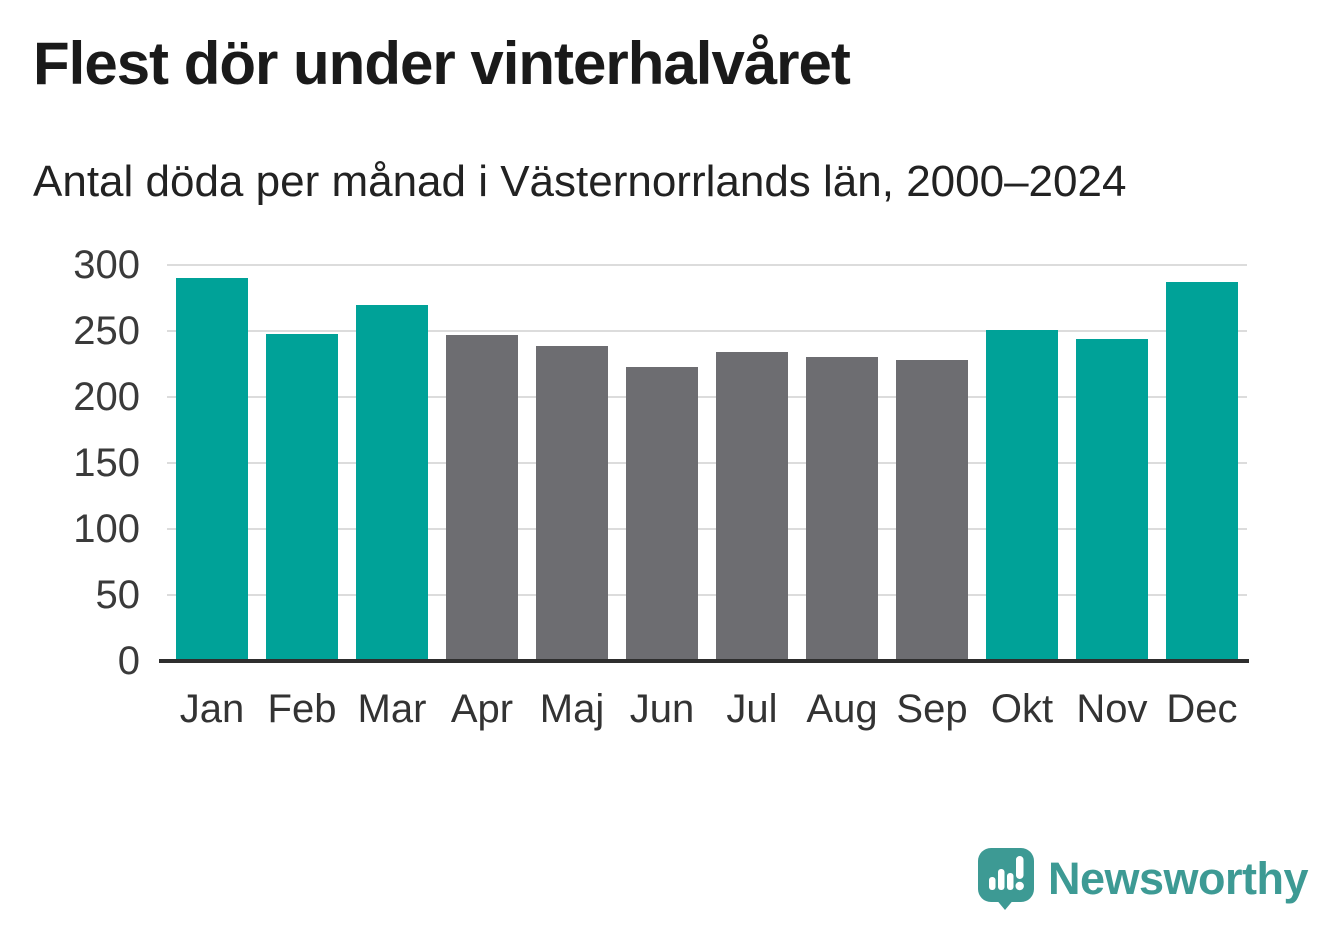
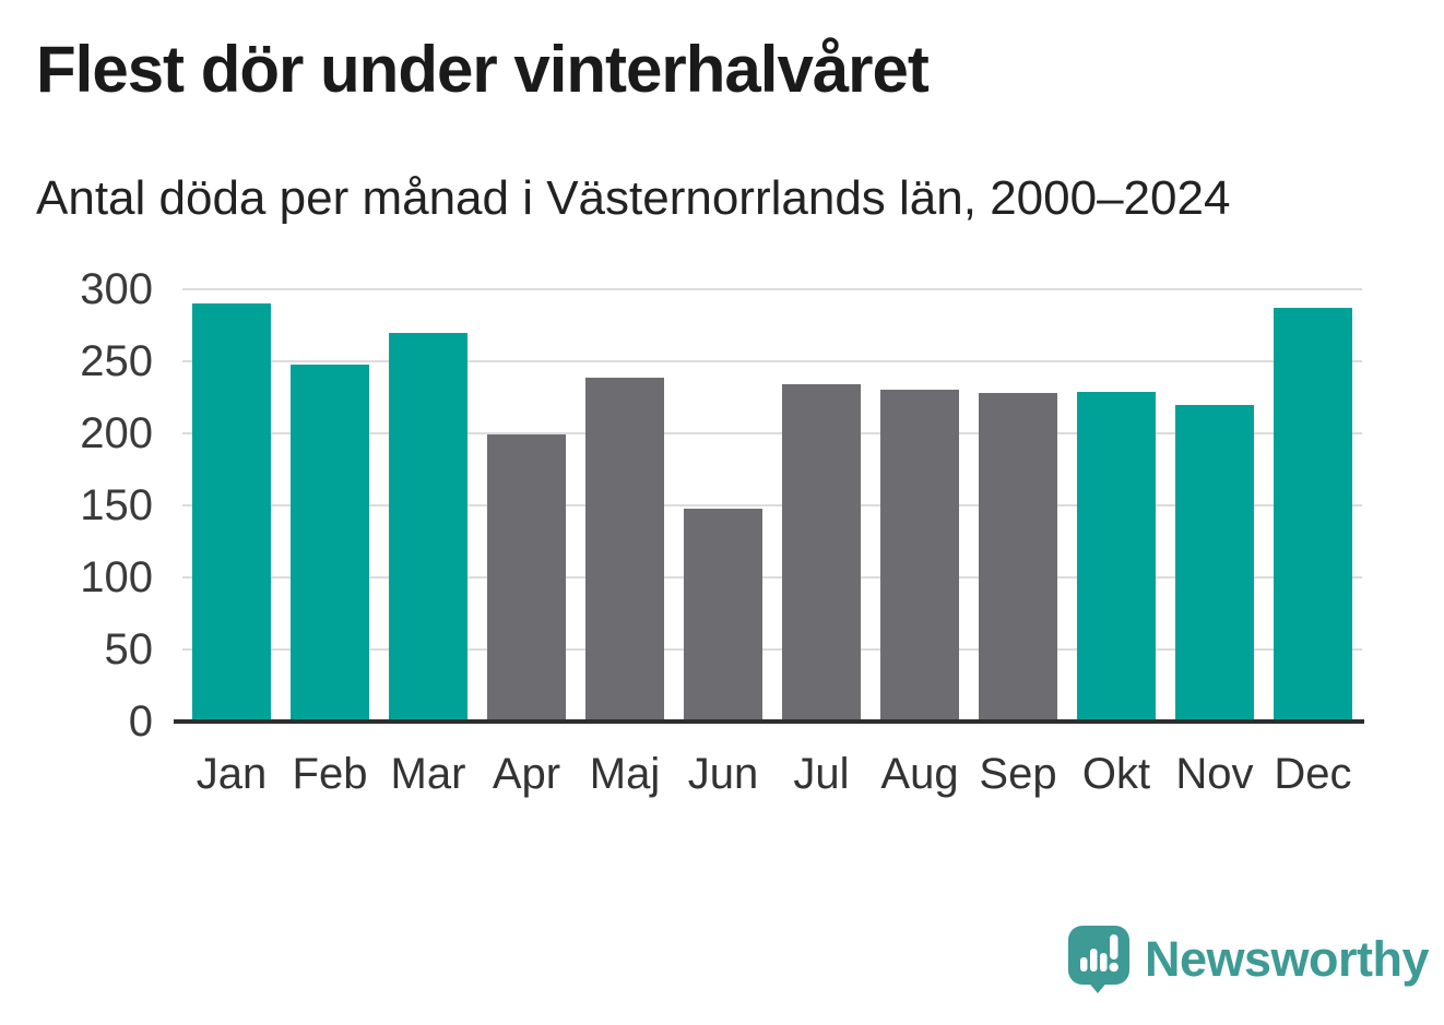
Apr: 247 -> 199
Jun: 223 -> 148
Okt: 251 -> 229
Nov: 244 -> 220
